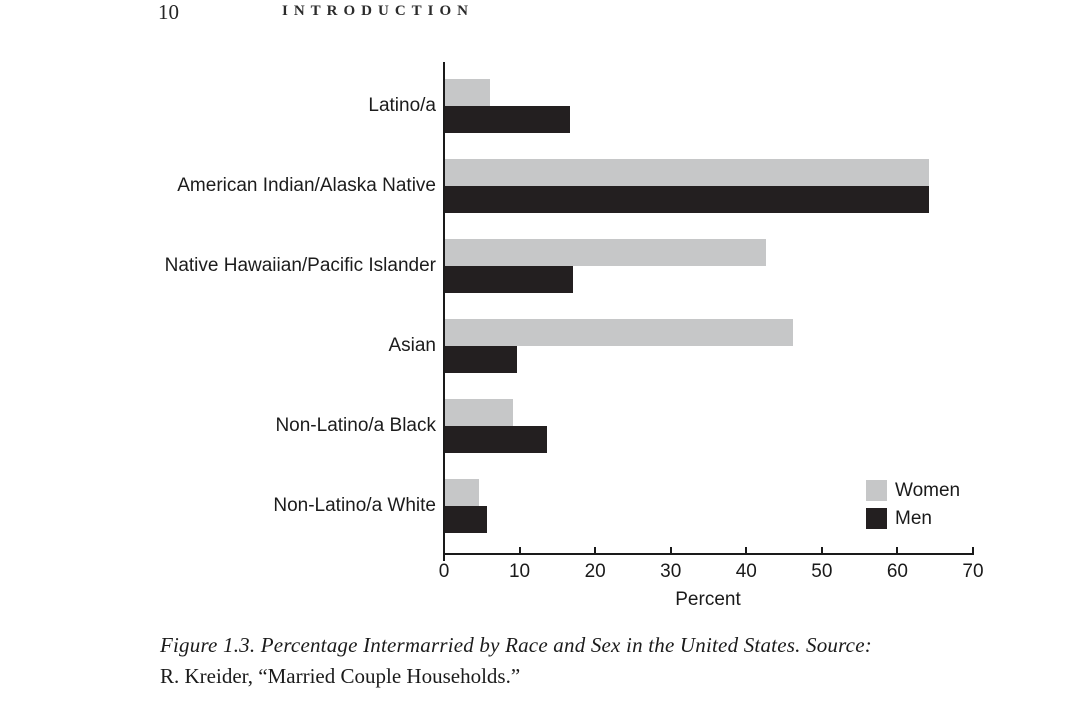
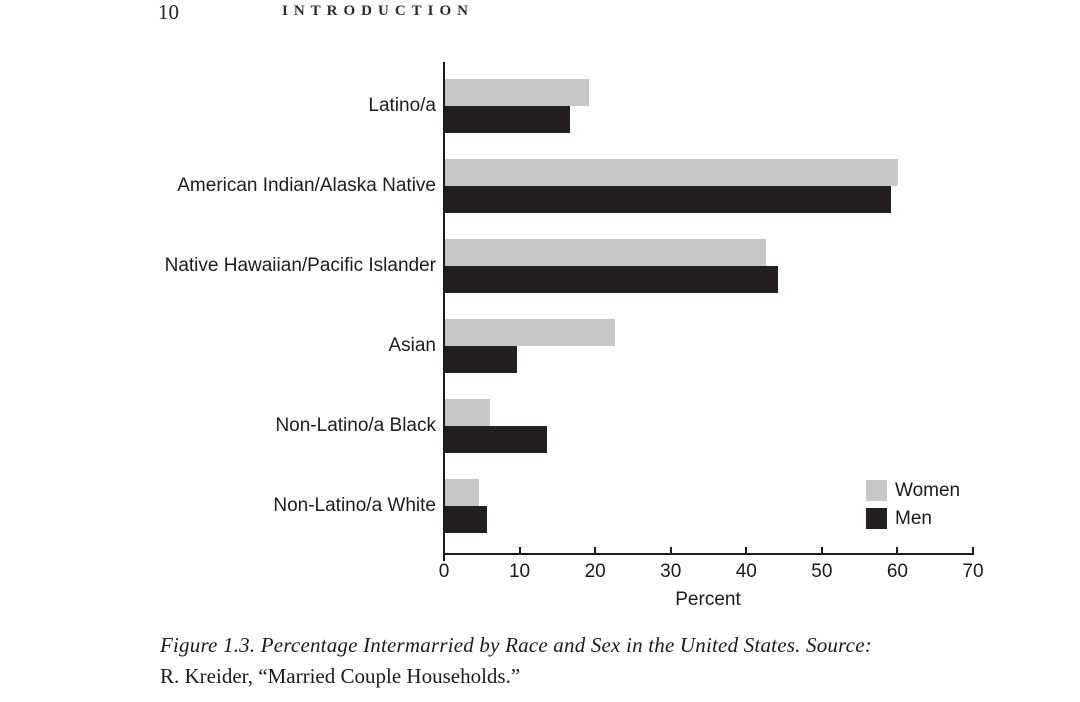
Women/Latino/a: 6 -> 19
Women/American Indian/Alaska Native: 64 -> 60
Men/American Indian/Alaska Native: 64 -> 59
Men/Native Hawaiian/Pacific Islander: 17 -> 44
Women/Asian: 46 -> 22
Women/Non-Latino/a Black: 9 -> 6
